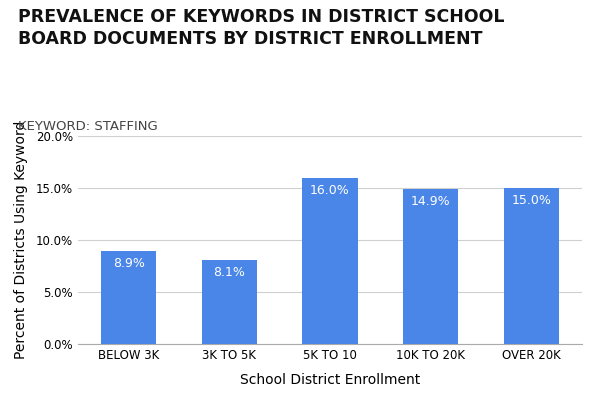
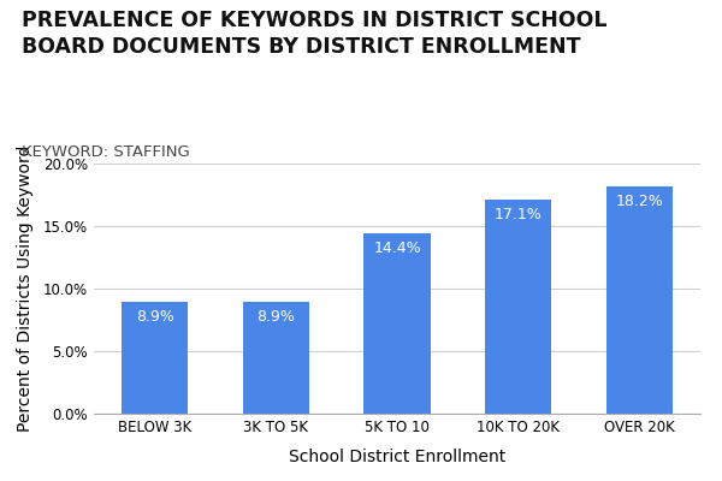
3K TO 5K: 8.1% -> 8.9%
5K TO 10: 16.0% -> 14.4%
10K TO 20K: 14.9% -> 17.1%
OVER 20K: 15.0% -> 18.2%
